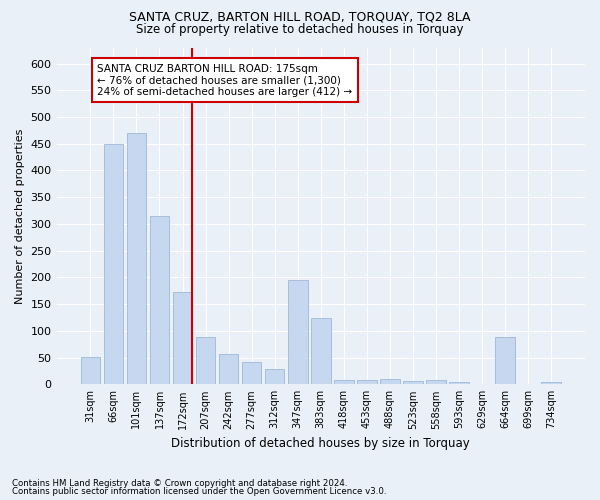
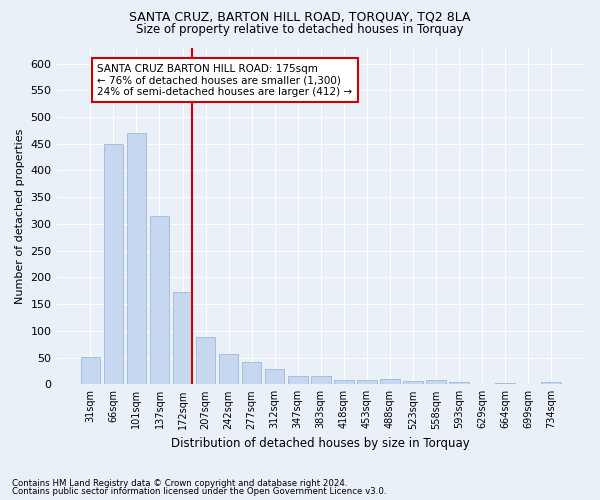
347sqm: 196 -> 15
383sqm: 124 -> 15
664sqm: 88 -> 3
